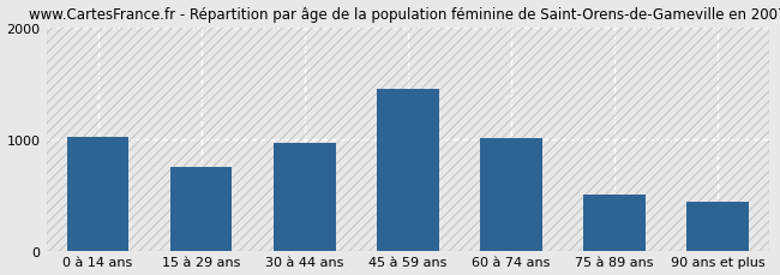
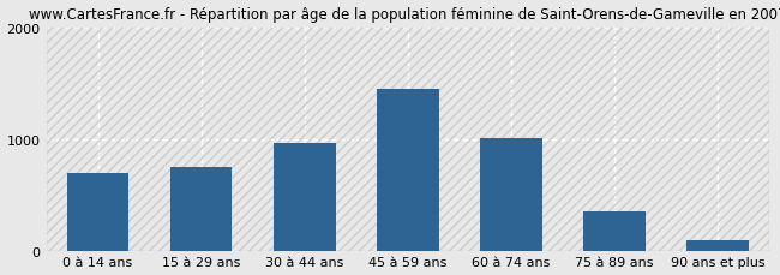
0 à 14 ans: 1020 -> 700
75 à 89 ans: 500 -> 350
90 ans et plus: 440 -> 90
